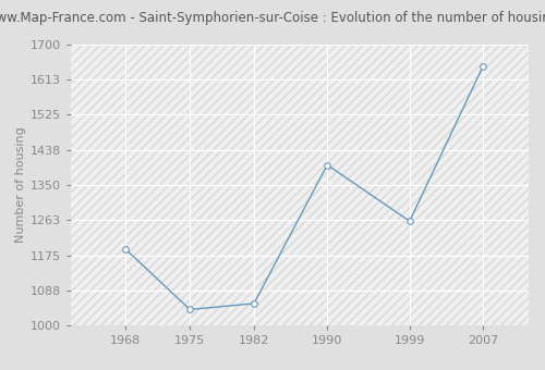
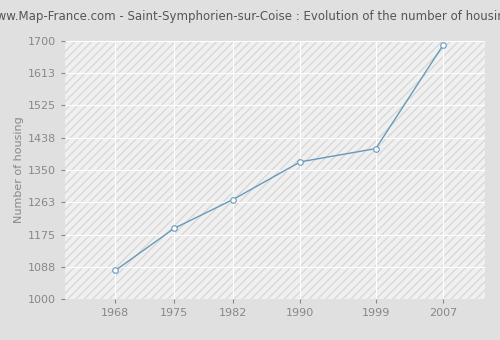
1968: 1190 -> 1078
1975: 1040 -> 1192
1982: 1055 -> 1270
1990: 1400 -> 1372
1999: 1260 -> 1408
2007: 1645 -> 1688
